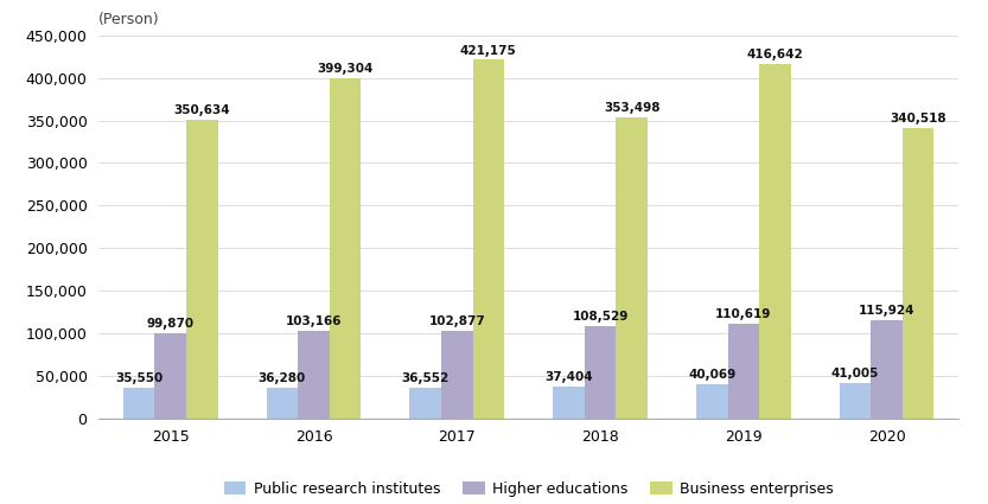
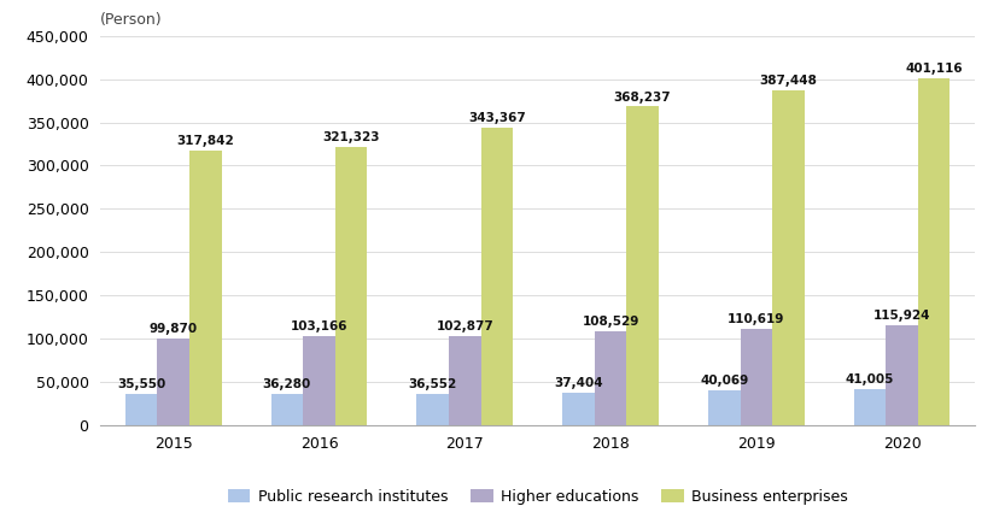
Business enterprises/2015: 350,634 -> 317,842
Business enterprises/2016: 399,304 -> 321,323
Business enterprises/2017: 421,175 -> 343,367
Business enterprises/2018: 353,498 -> 368,237
Business enterprises/2019: 416,642 -> 387,448
Business enterprises/2020: 340,518 -> 401,116
